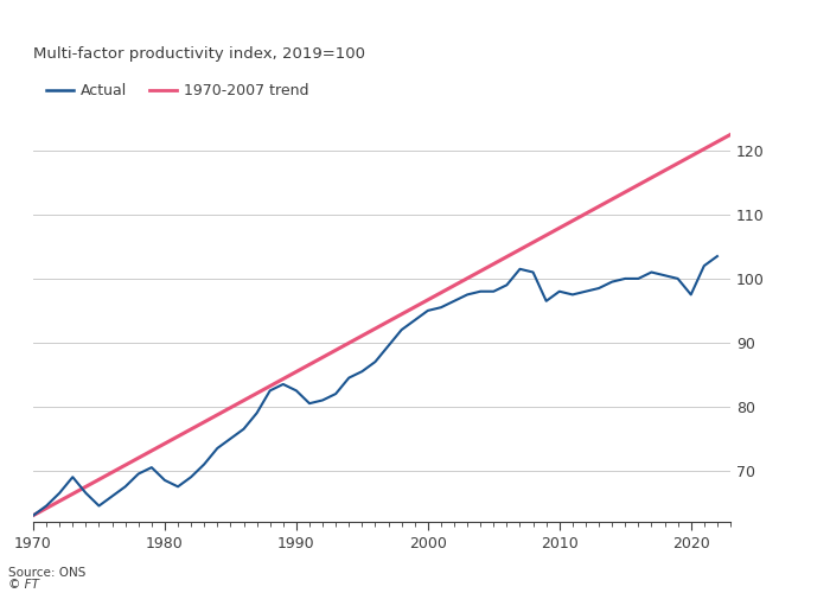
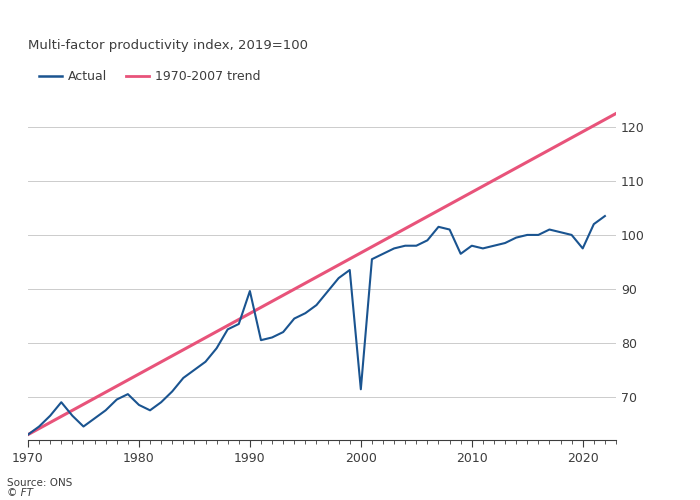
1990: 82.5 -> 89.6
2000: 95.0 -> 71.4
